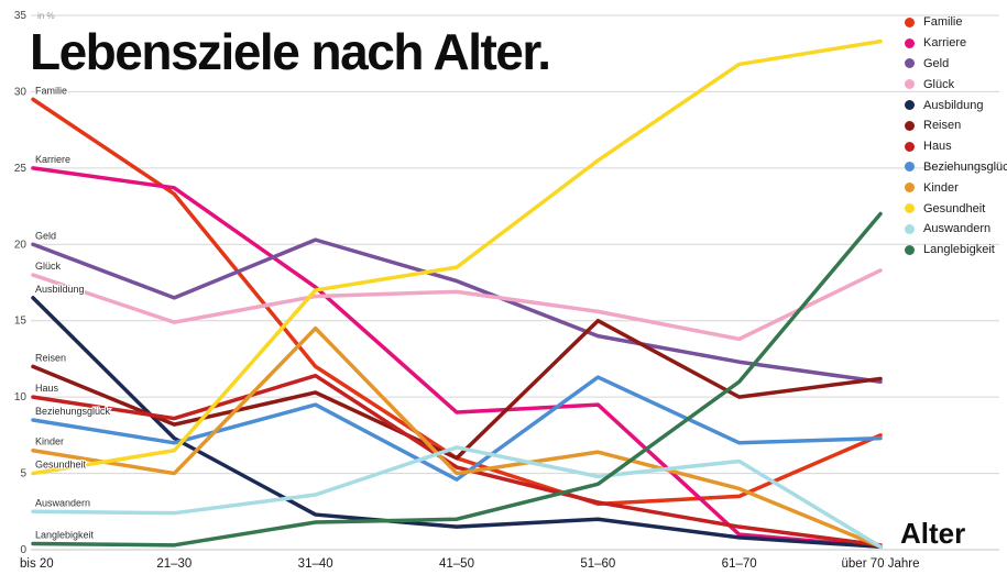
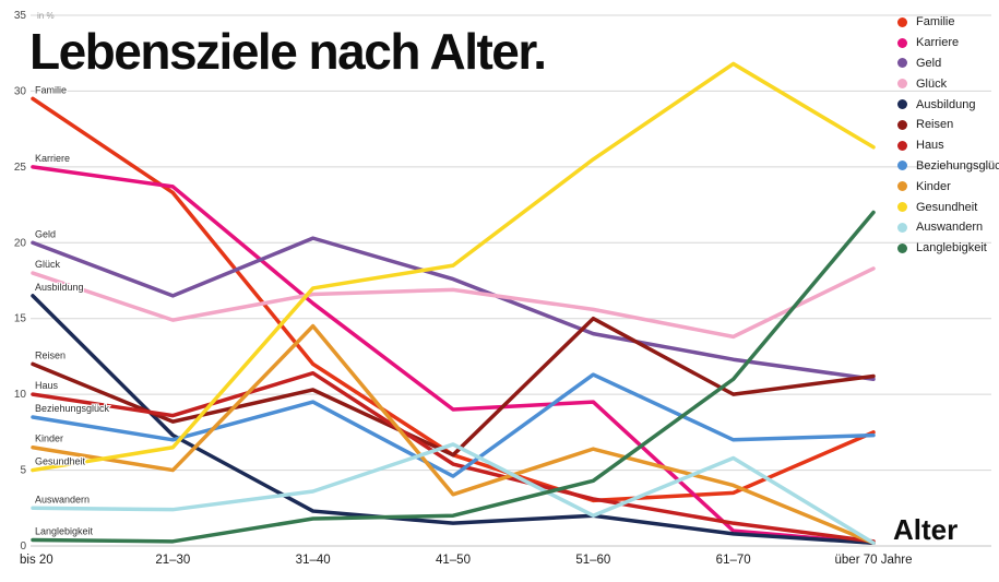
Karriere/31–40: 17.2 -> 16.0
Kinder/41–50: 5.0 -> 3.4
Auswandern/51–60: 4.8 -> 2.0
Gesundheit/über 70 Jahre: 33.3 -> 26.3
